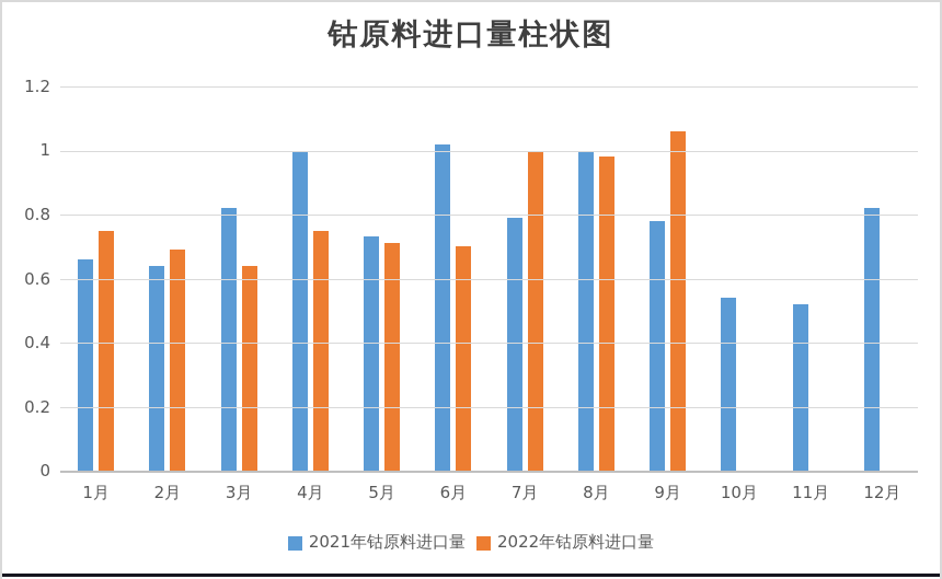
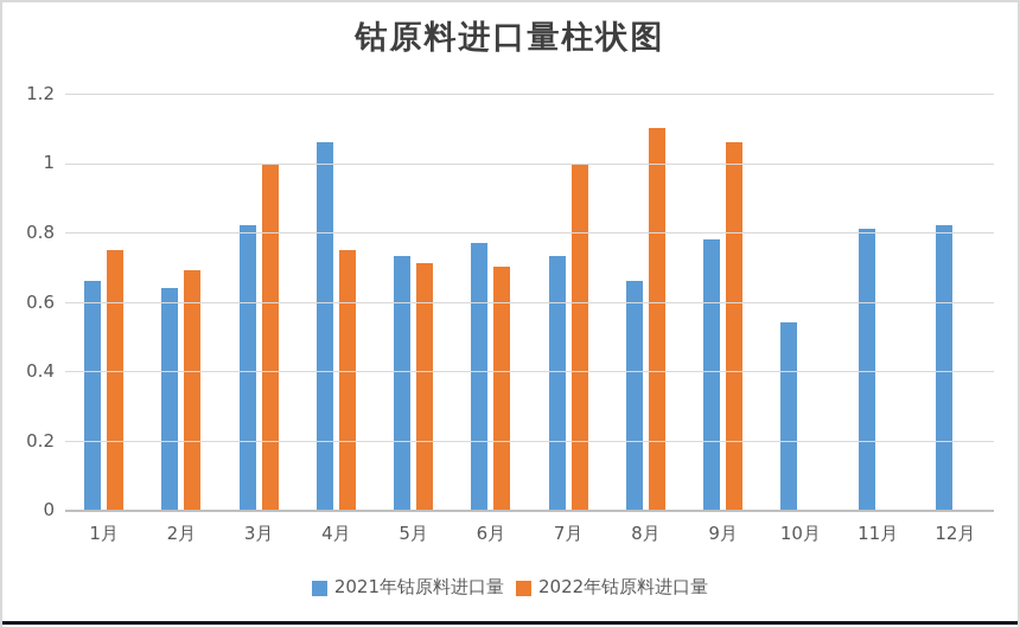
2022年钴原料进口量/3月: 0.64 -> 1.00
2021年钴原料进口量/4月: 1.00 -> 1.06
2021年钴原料进口量/6月: 1.02 -> 0.77
2021年钴原料进口量/7月: 0.79 -> 0.73
2021年钴原料进口量/8月: 1.00 -> 0.66
2022年钴原料进口量/8月: 0.98 -> 1.10
2021年钴原料进口量/11月: 0.52 -> 0.81
